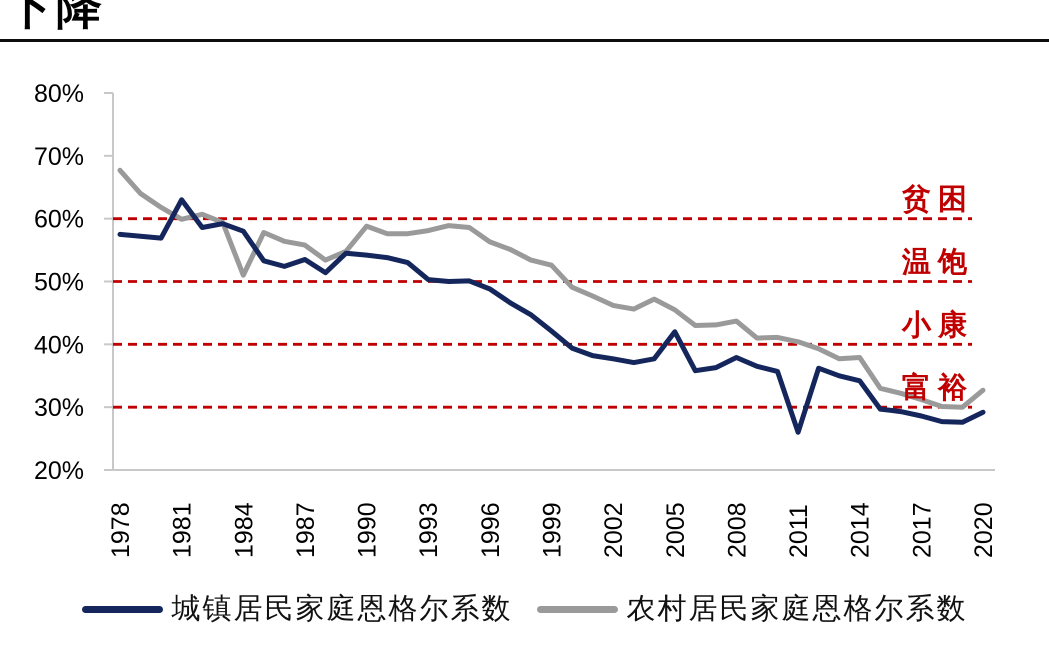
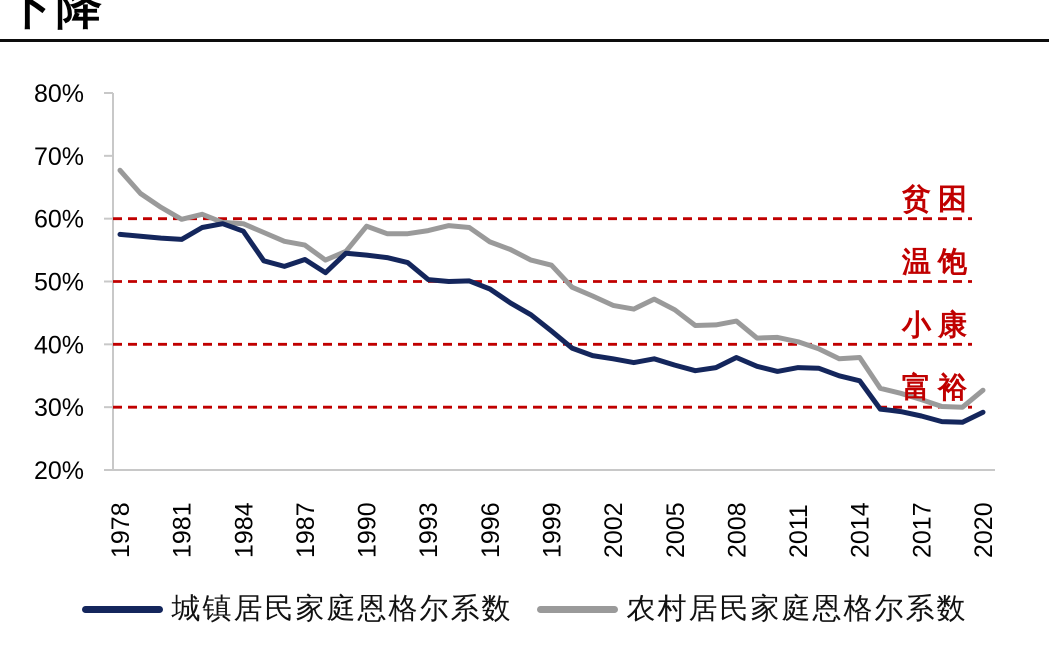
城镇居民家庭恩格尔系数/1981: 63% -> 57%
农村居民家庭恩格尔系数/1984: 51% -> 59%
城镇居民家庭恩格尔系数/2005: 42% -> 37%
城镇居民家庭恩格尔系数/2011: 26% -> 36%
